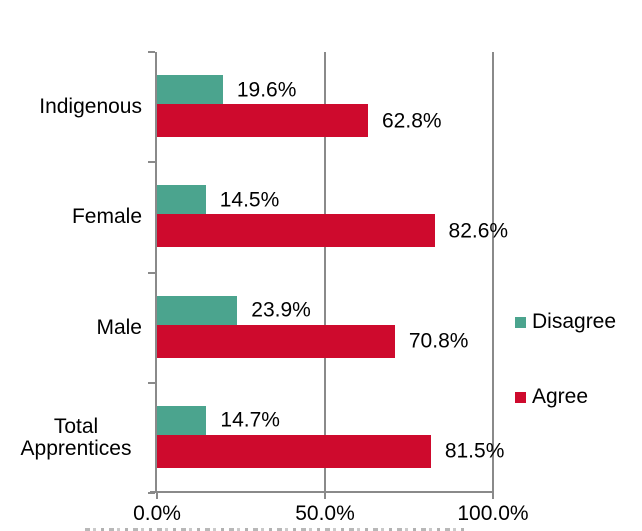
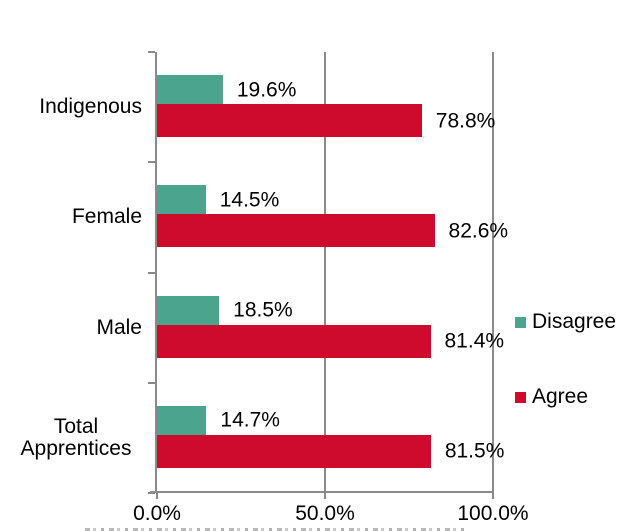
Agree/Indigenous: 62.8% -> 78.8%
Disagree/Male: 23.9% -> 18.5%
Agree/Male: 70.8% -> 81.4%
